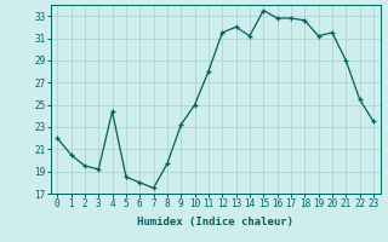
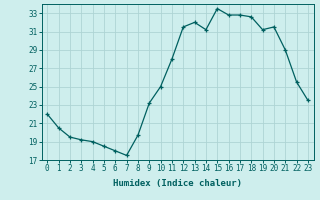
4: 24.4 -> 19.0
